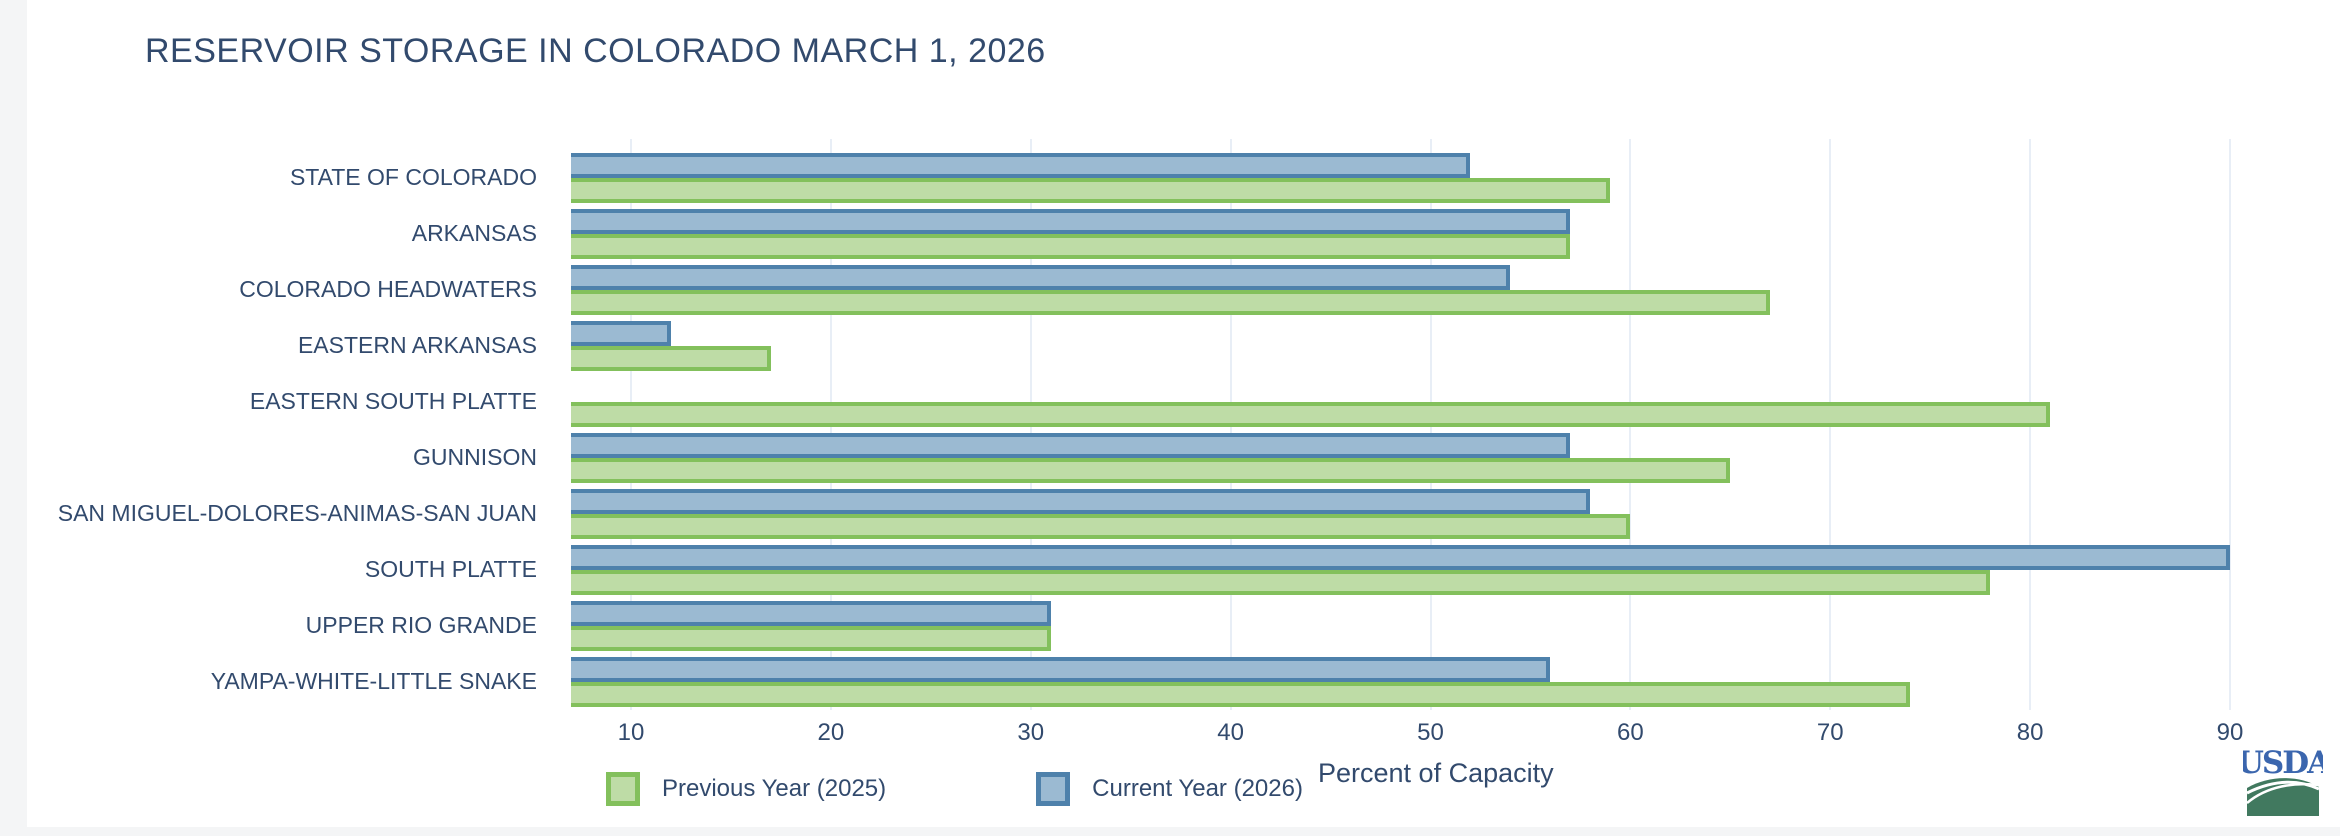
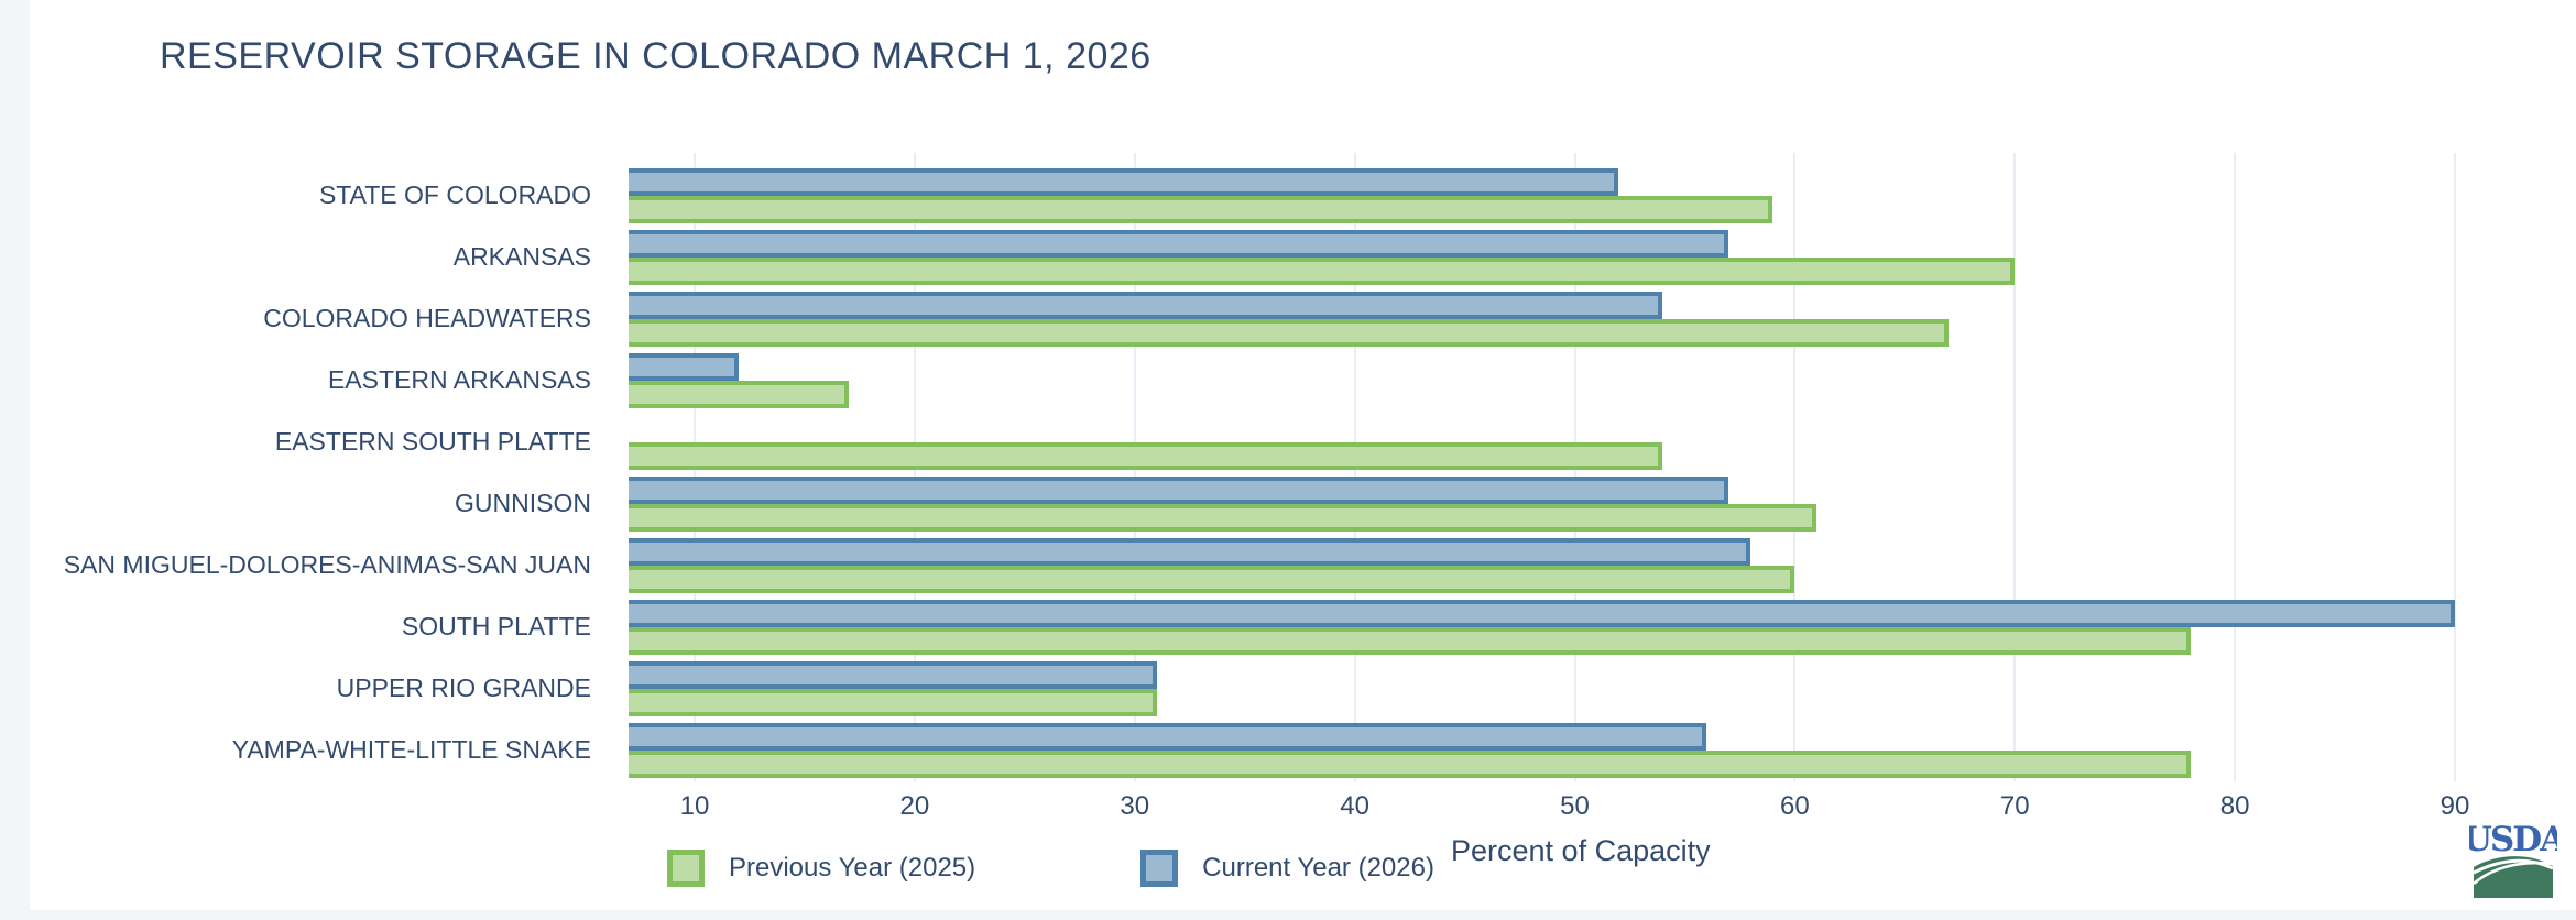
Previous Year (2025)/ARKANSAS: 57 -> 70
Previous Year (2025)/EASTERN SOUTH PLATTE: 81 -> 54
Previous Year (2025)/GUNNISON: 65 -> 61
Previous Year (2025)/YAMPA-WHITE-LITTLE SNAKE: 74 -> 78
